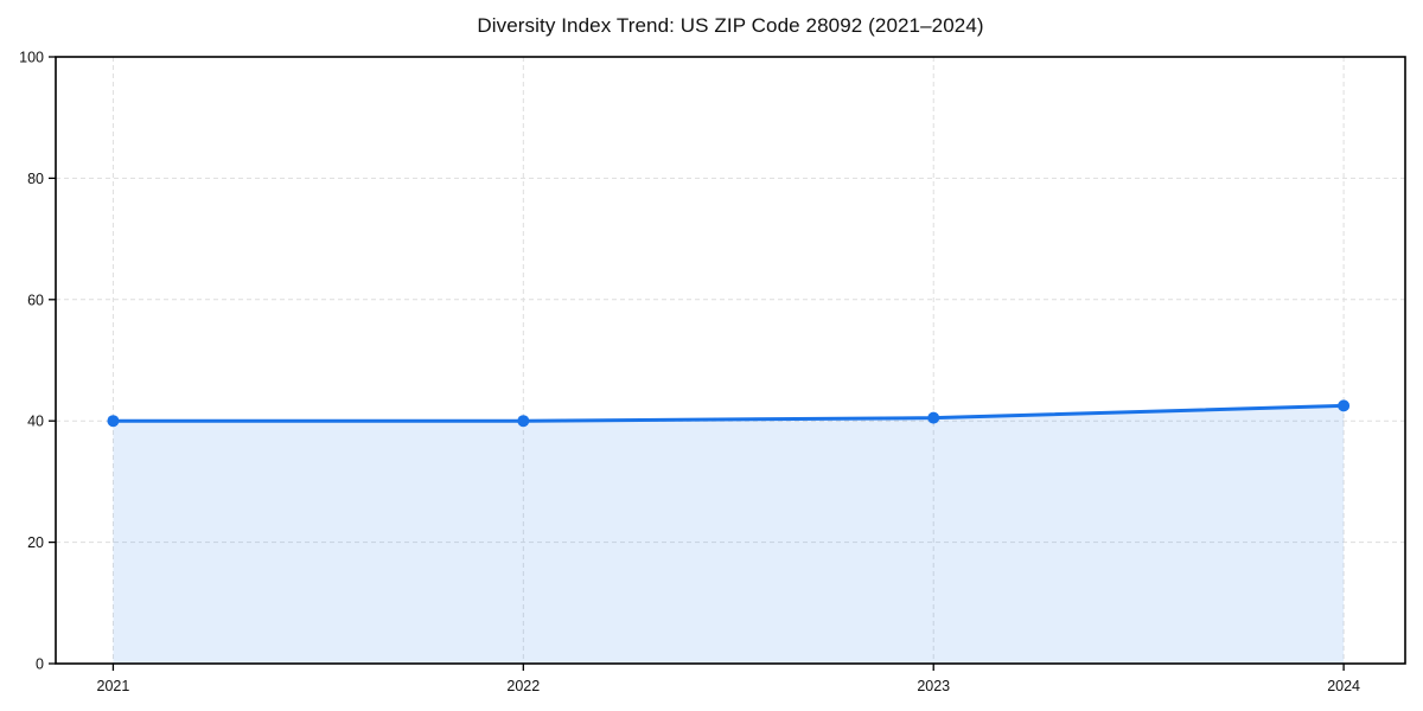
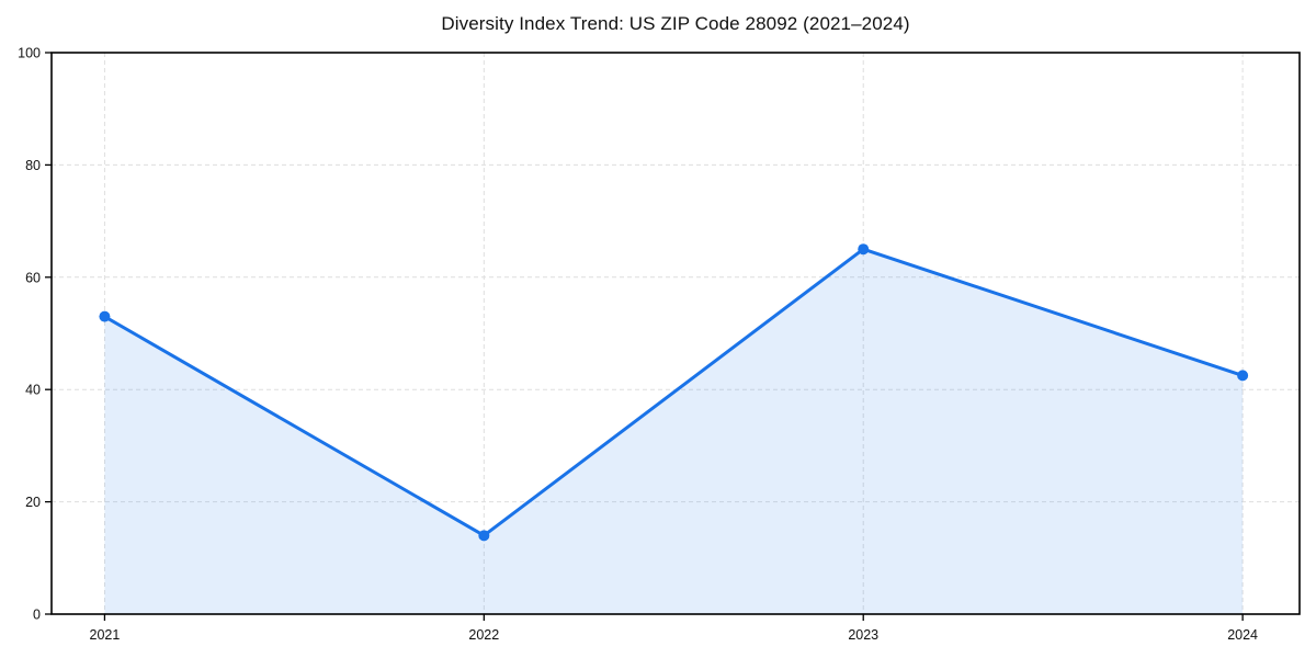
2021: 40 -> 53
2022: 40 -> 14
2023: 40 -> 65
